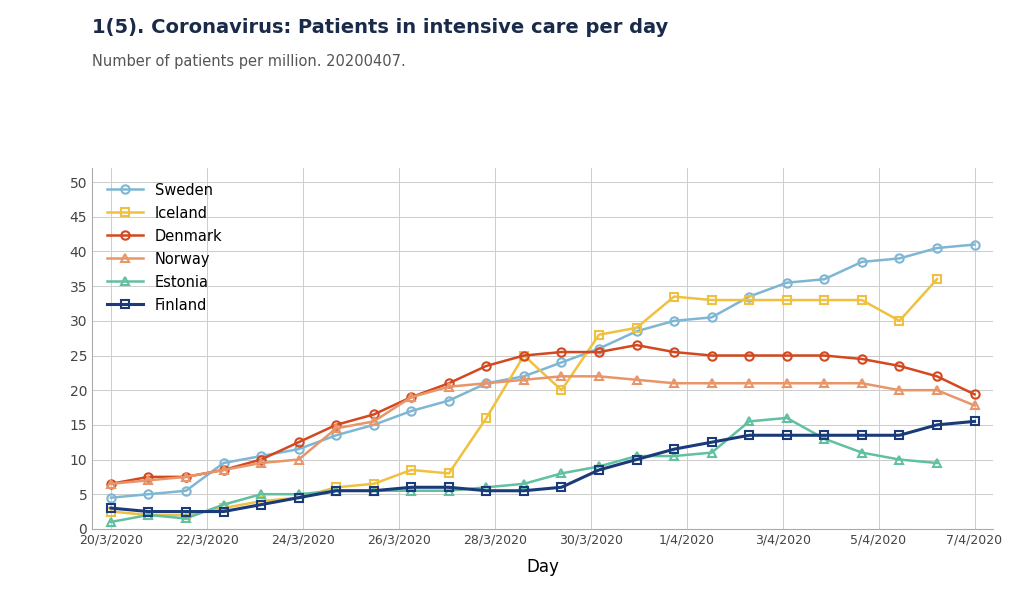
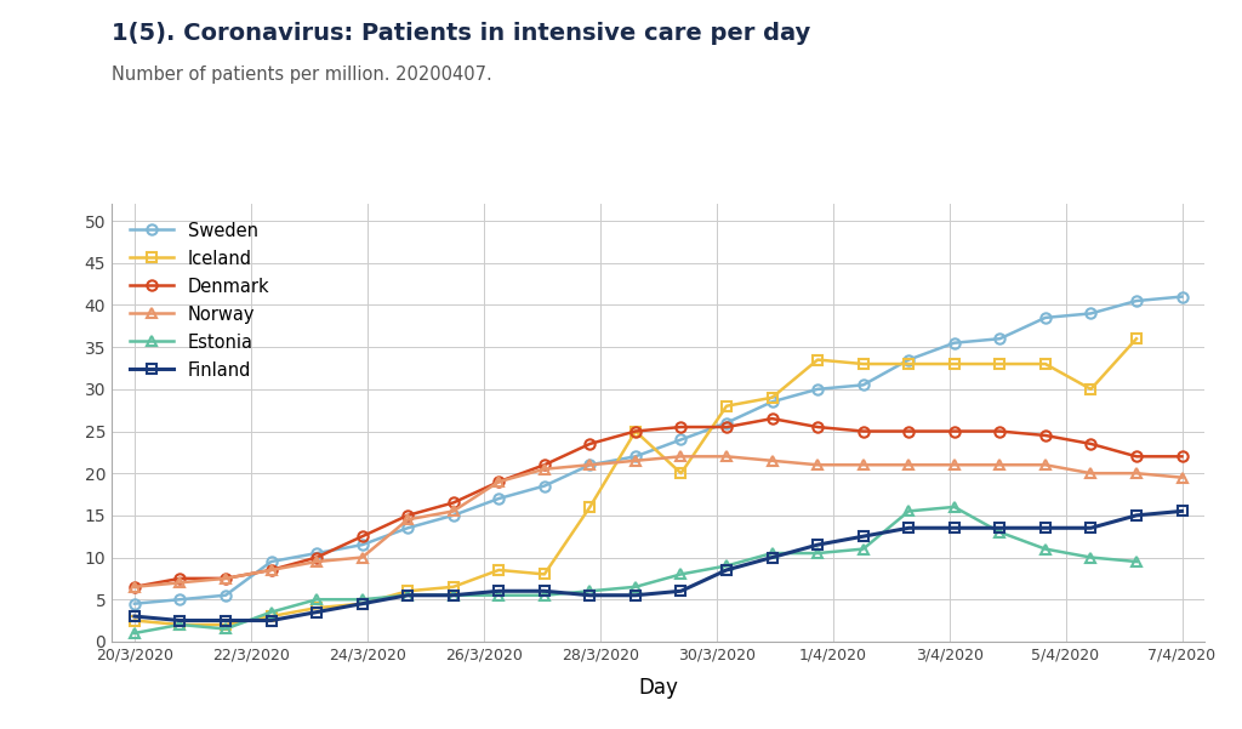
Denmark/7/4/2020: 19.4 -> 22.0
Norway/7/4/2020: 17.8 -> 19.5
